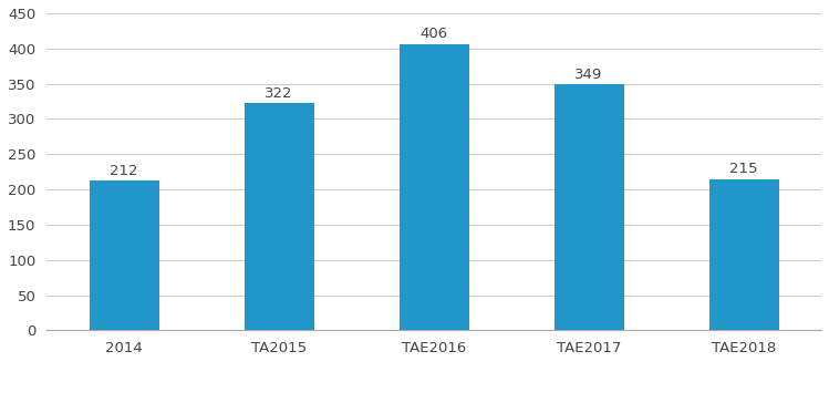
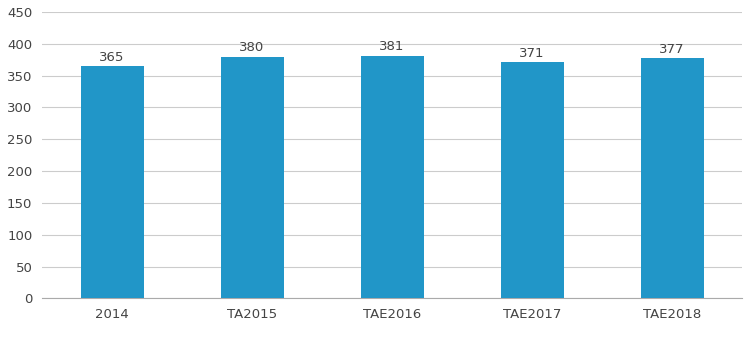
2014: 212 -> 365
TA2015: 322 -> 380
TAE2016: 406 -> 381
TAE2017: 349 -> 371
TAE2018: 215 -> 377
